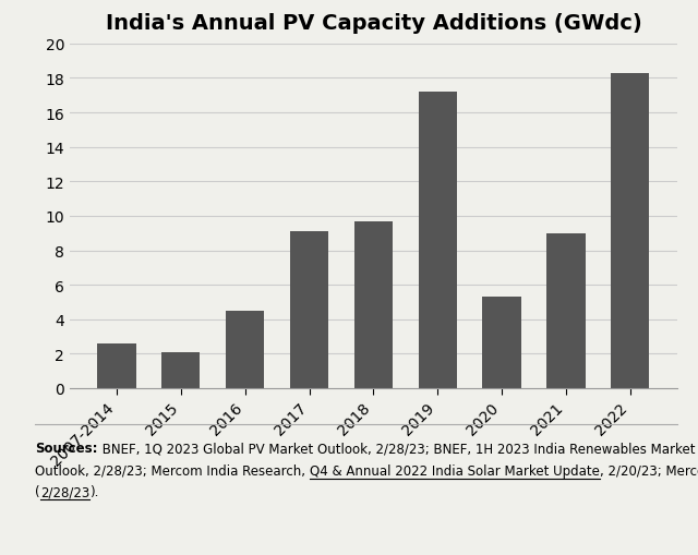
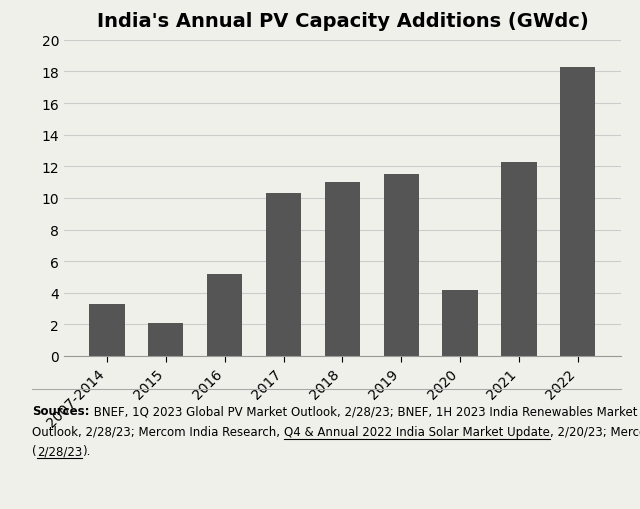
2007-2014: 2.6 -> 3.3
2016: 4.5 -> 5.2
2017: 9.1 -> 10.3
2018: 9.7 -> 11.0
2019: 17.2 -> 11.5
2020: 5.3 -> 4.2
2021: 9.0 -> 12.3
